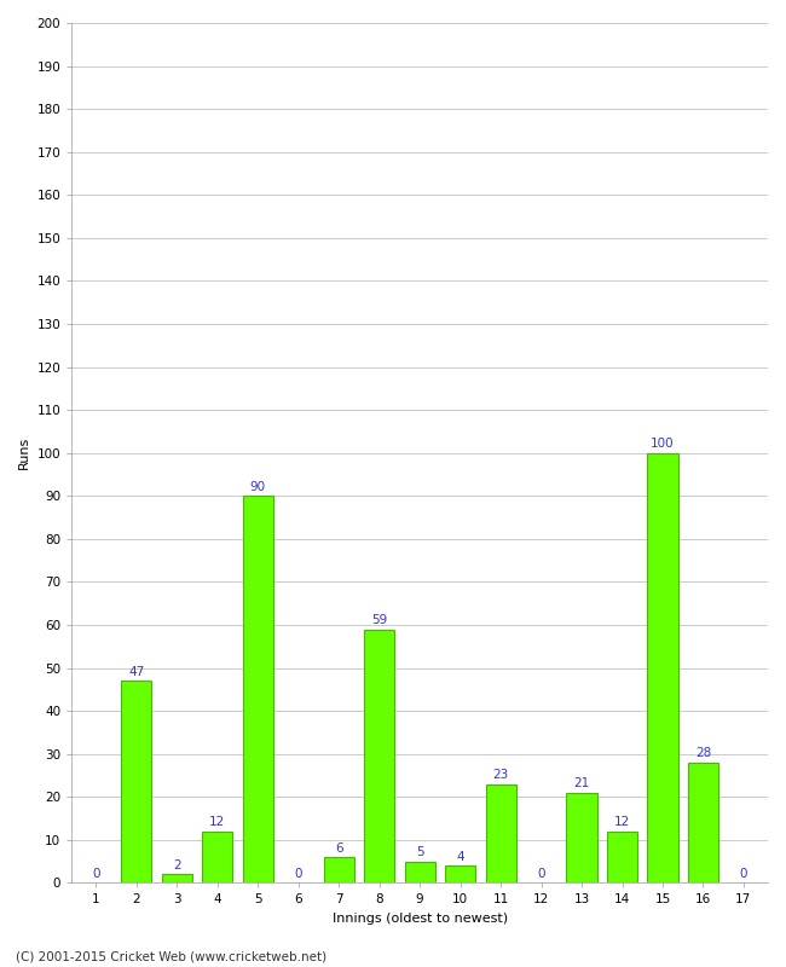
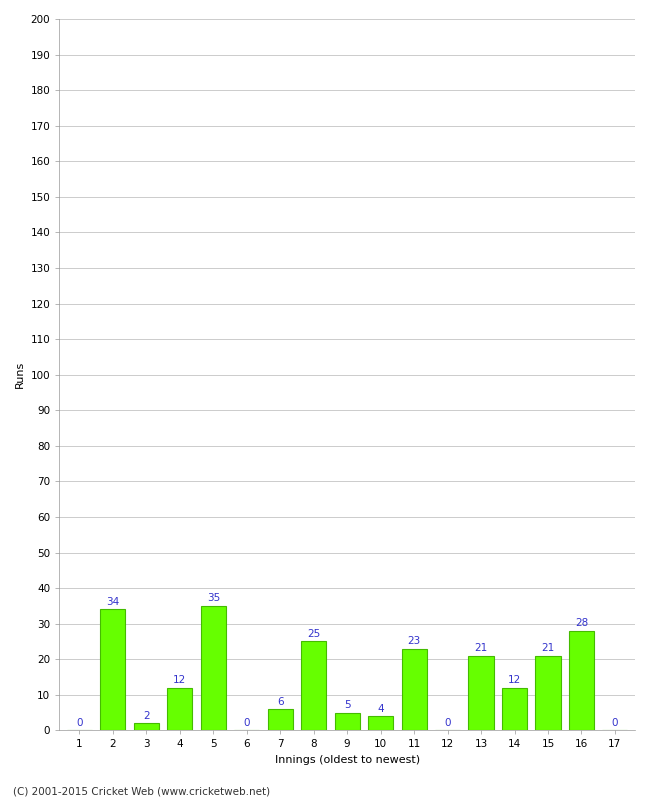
2: 47 -> 34
5: 90 -> 35
8: 59 -> 25
15: 100 -> 21
